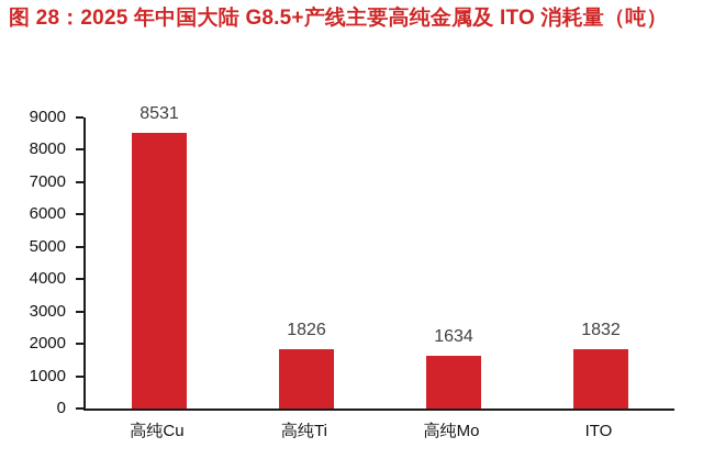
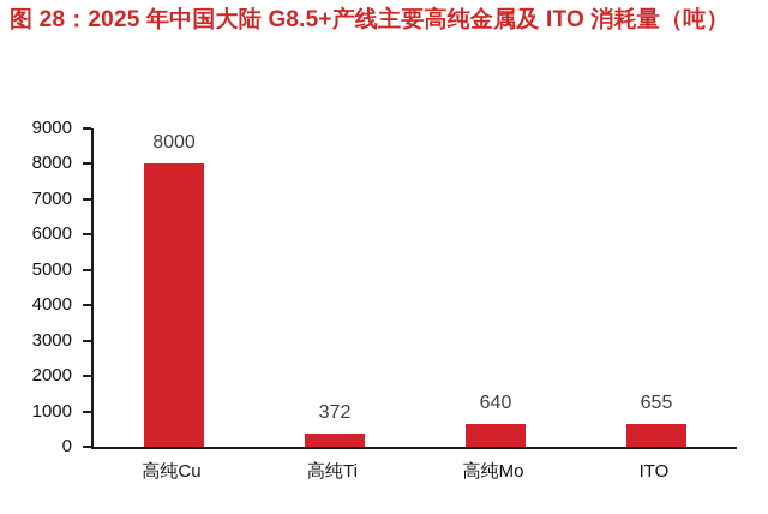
高纯Cu: 8531 -> 8000
高纯Ti: 1826 -> 372
高纯Mo: 1634 -> 640
ITO: 1832 -> 655
